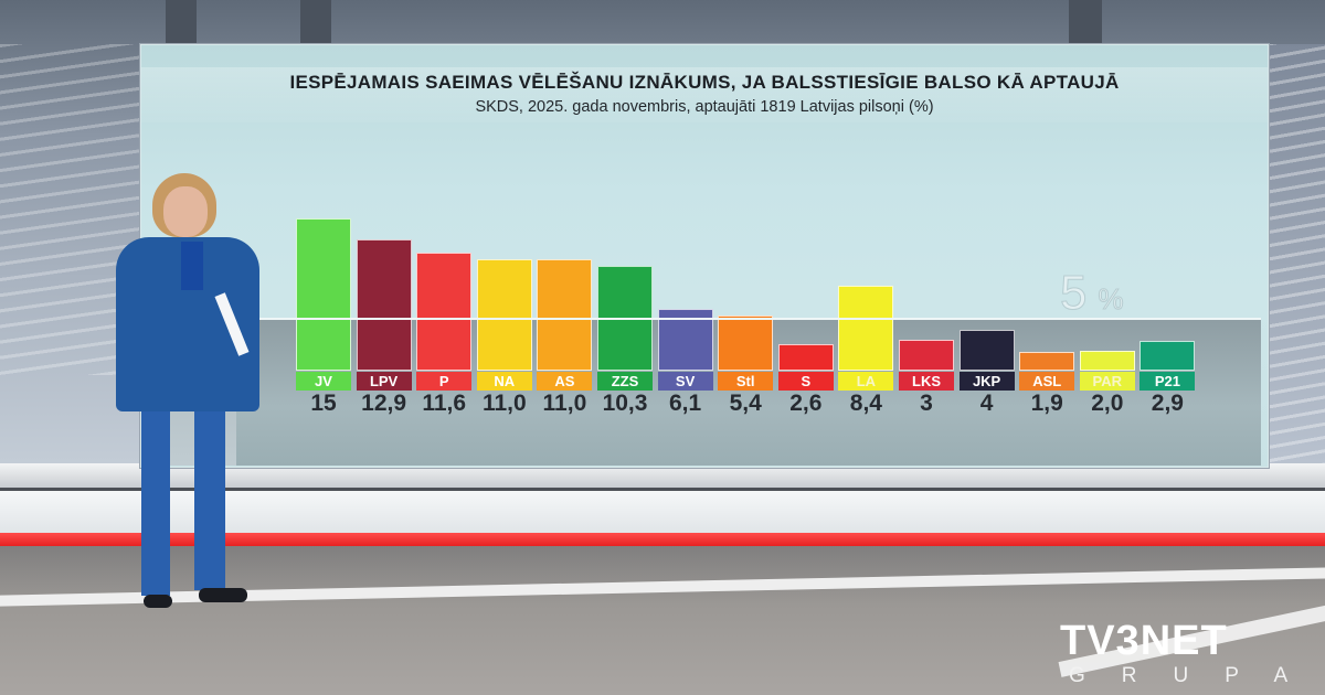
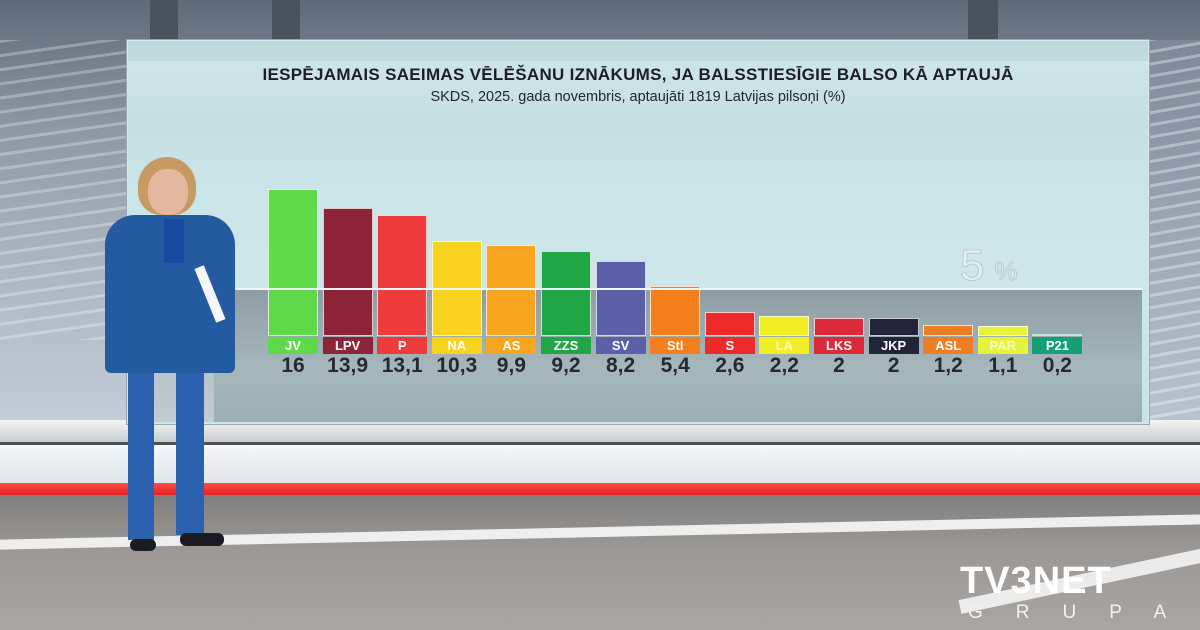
JV: 15 -> 16
LPV: 12,9 -> 13,9
P: 11,6 -> 13,1
NA: 11,0 -> 10,3
AS: 11,0 -> 9,9
ZZS: 10,3 -> 9,2
SV: 6,1 -> 8,2
LA: 8,4 -> 2,2
LKS: 3 -> 2
JKP: 4 -> 2
ASL: 1,9 -> 1,2
PAR: 2,0 -> 1,1
P21: 2,9 -> 0,2
